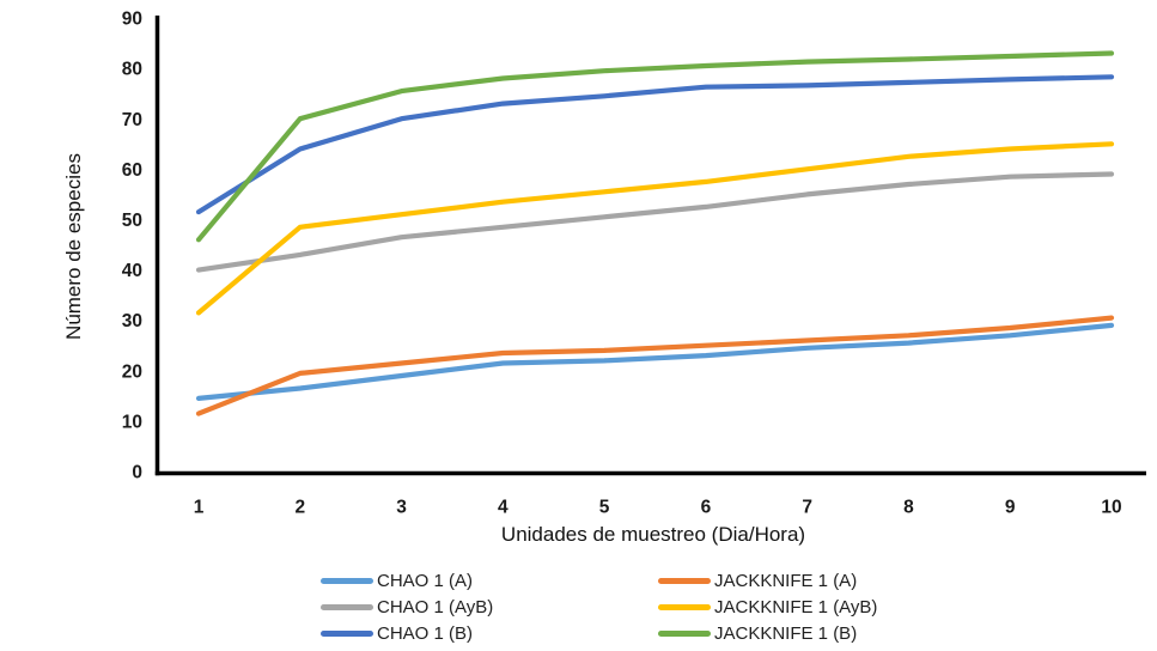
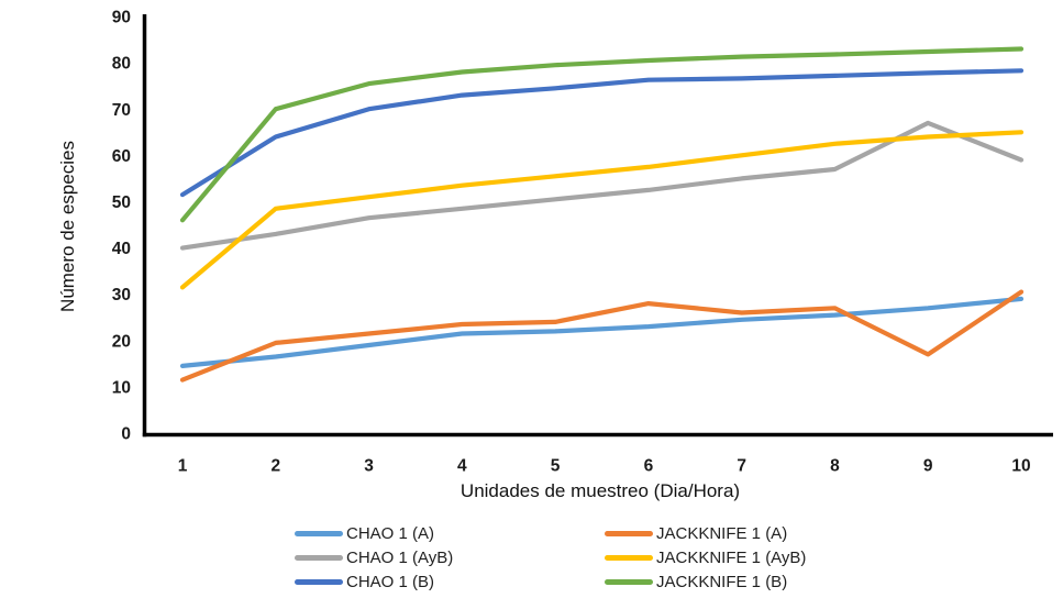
JACKKNIFE 1 (A)/6: 25 -> 28
JACKKNIFE 1 (A)/9: 28 -> 17
CHAO 1 (AyB)/9: 58 -> 67
